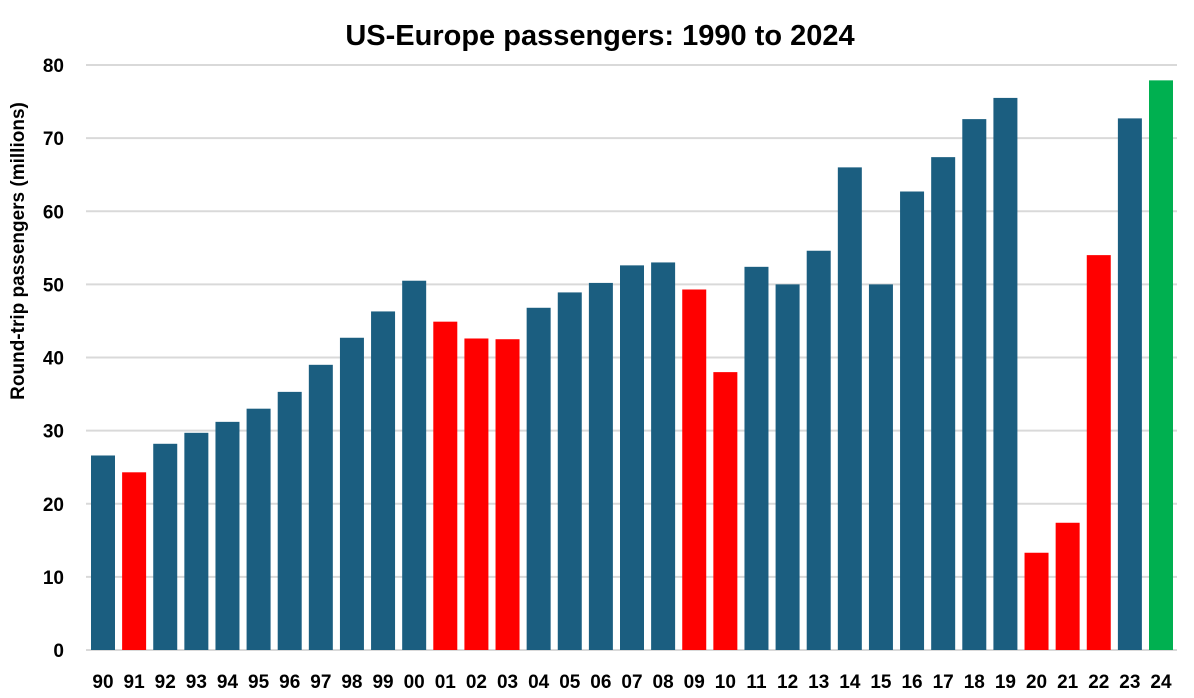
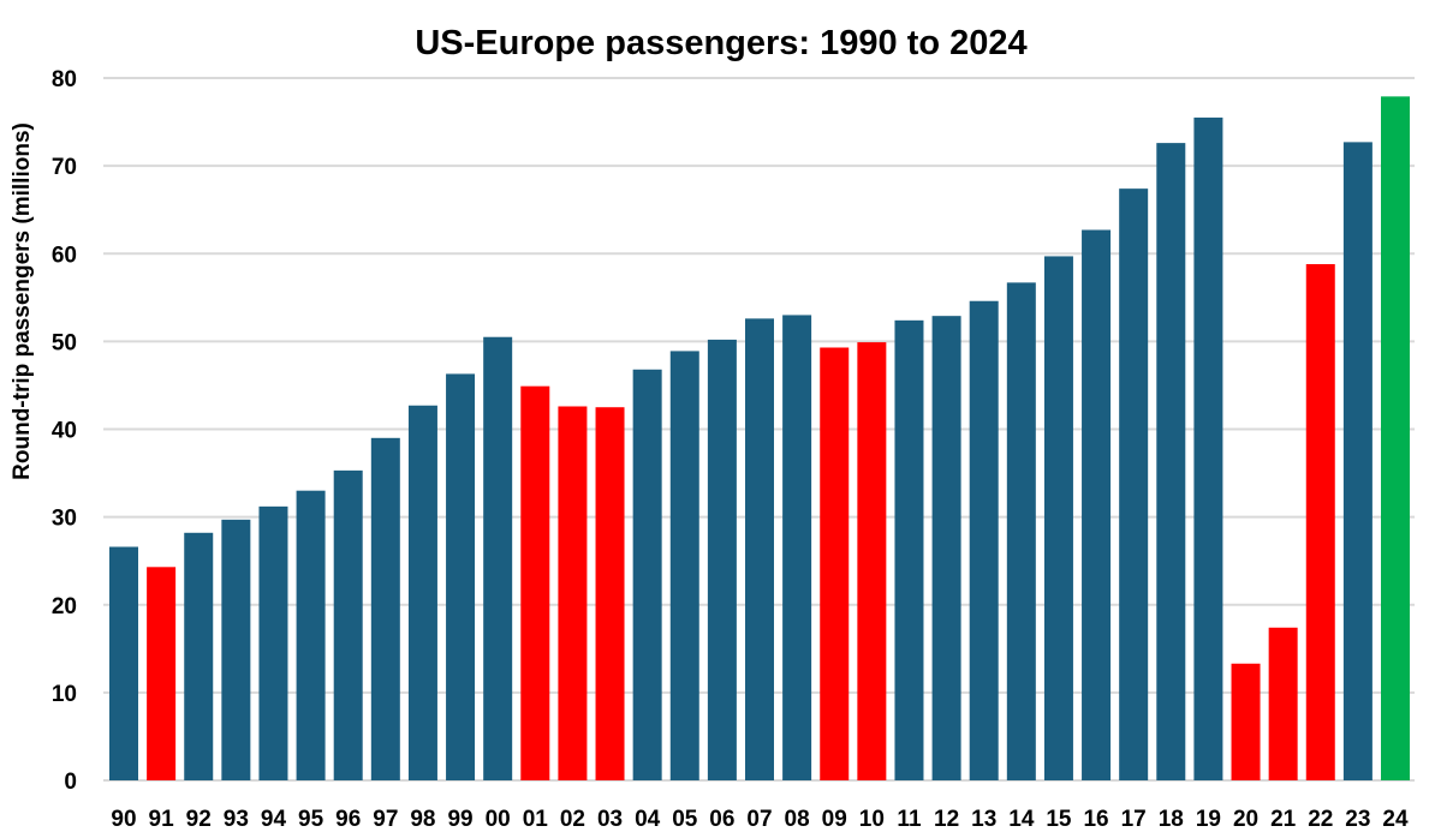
10: 38 -> 50
12: 50 -> 53
14: 66 -> 57
15: 50 -> 60
22: 54 -> 59
